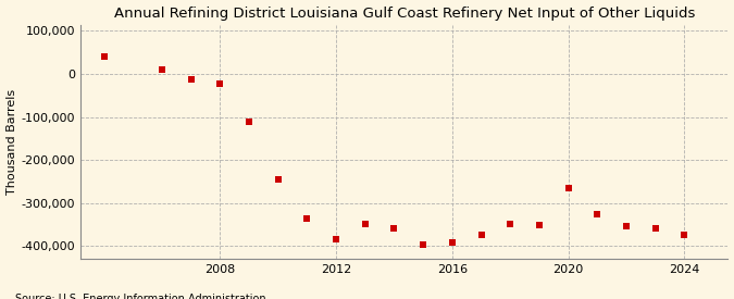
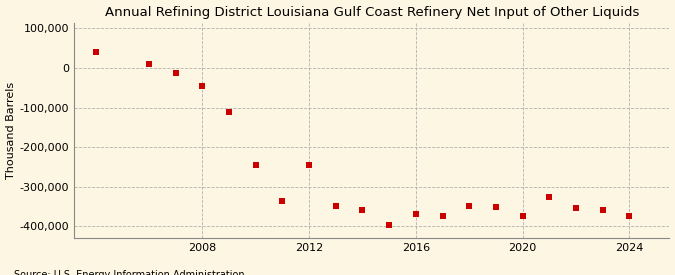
2008: -22,000 -> -45,000
2012: -385,000 -> -245,000
2016: -393,000 -> -370,000
2020: -265,000 -> -375,000
